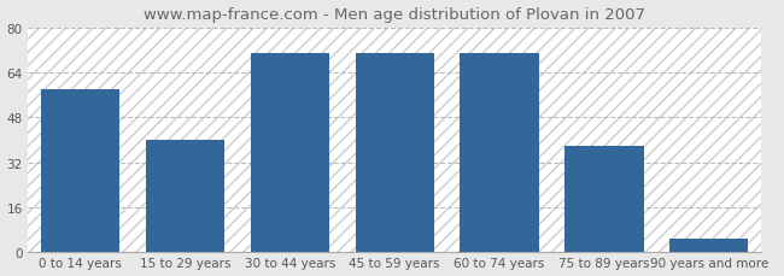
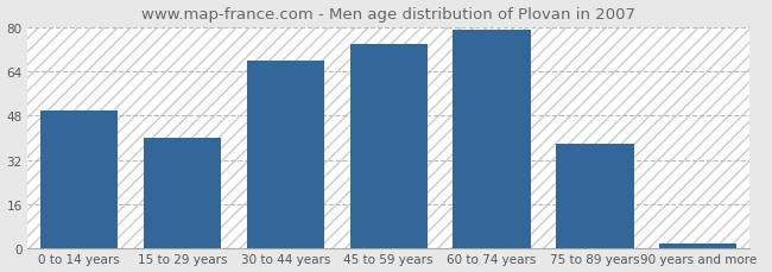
0 to 14 years: 58 -> 50
30 to 44 years: 71 -> 68
45 to 59 years: 71 -> 74
60 to 74 years: 71 -> 79
90 years and more: 5 -> 2
